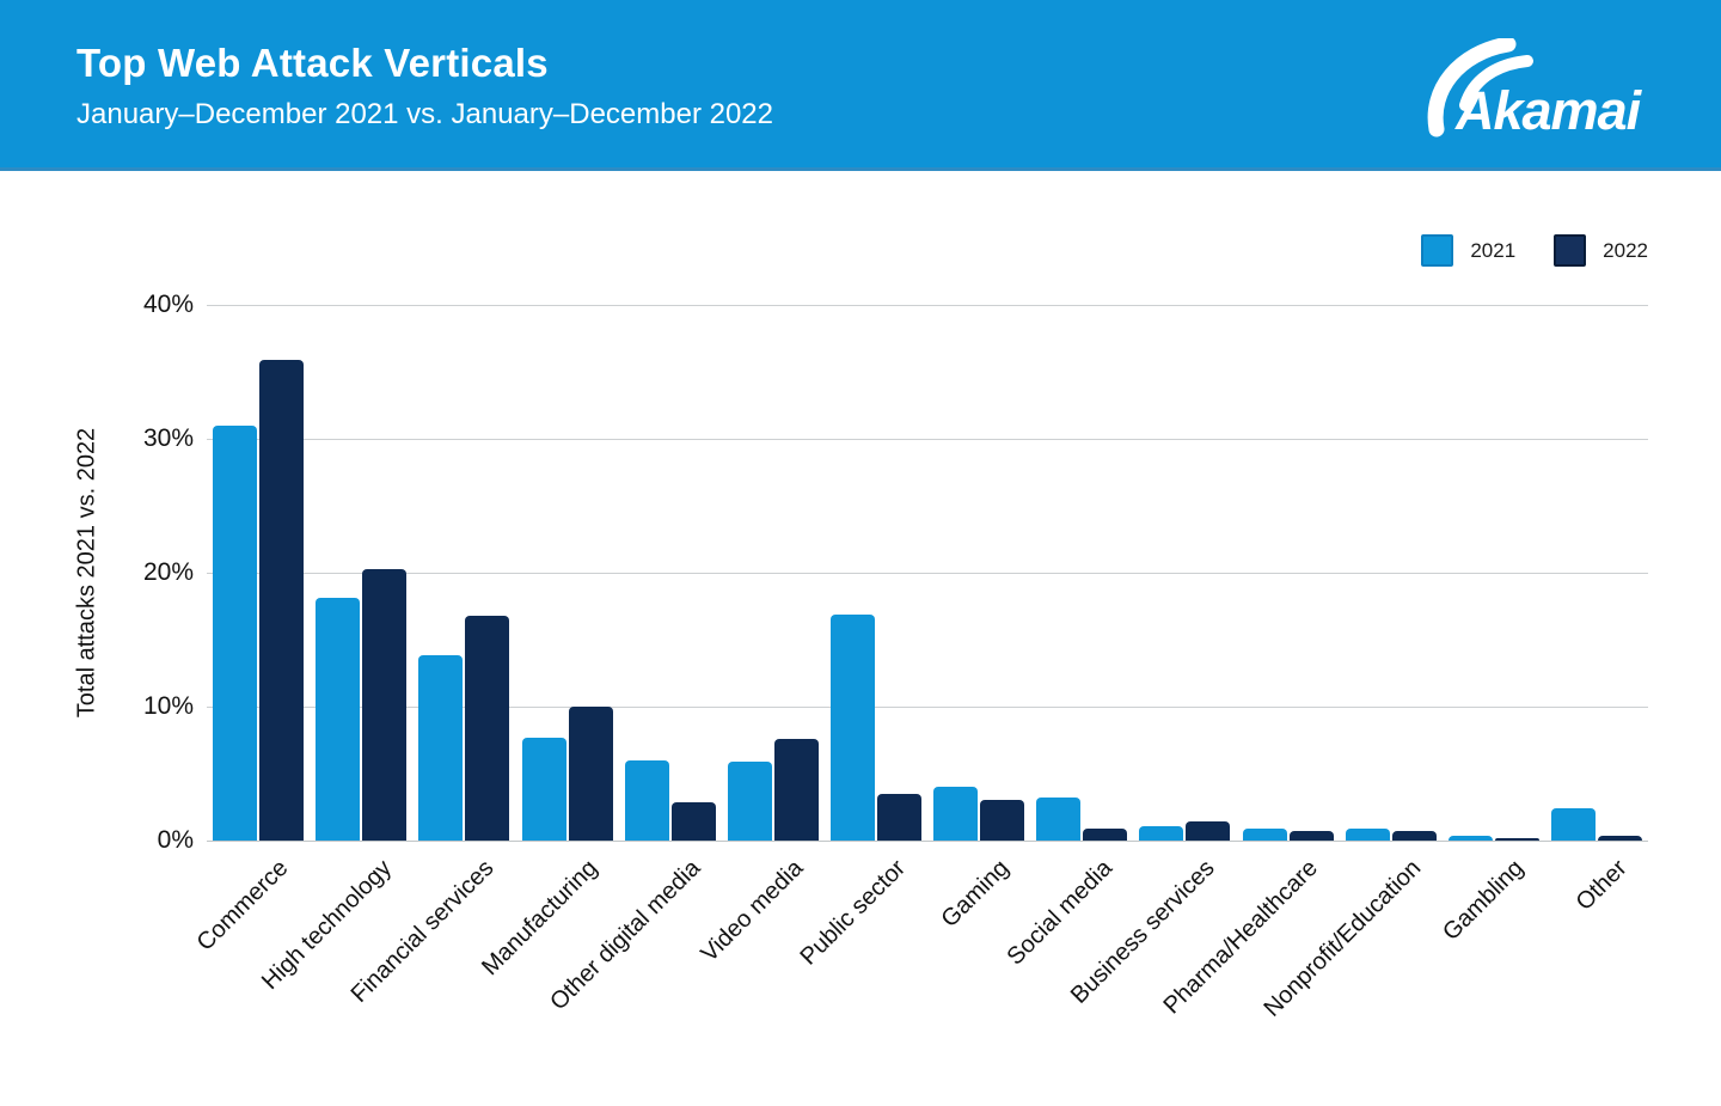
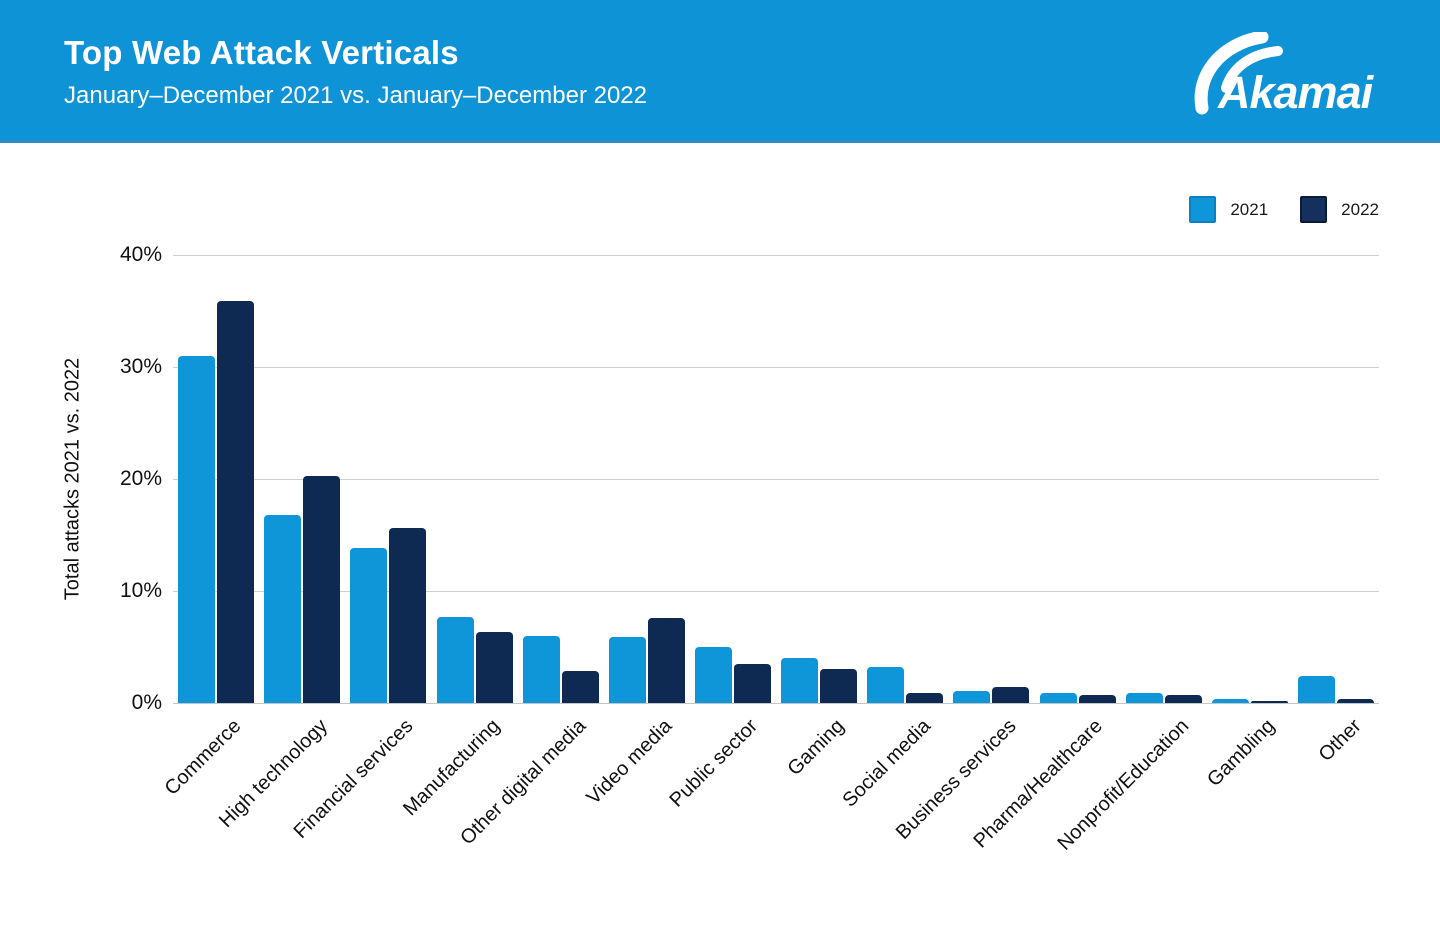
2021/High technology: 18.1% -> 16.8%
2022/Financial services: 16.8% -> 15.6%
2022/Manufacturing: 10.0% -> 6.3%
2021/Public sector: 16.9% -> 5.0%
